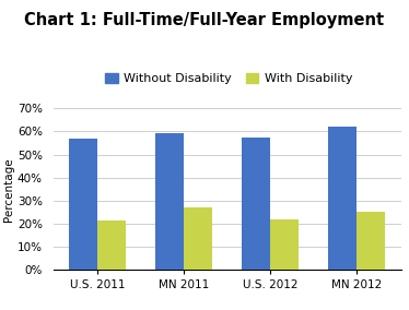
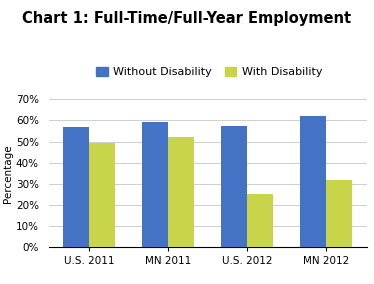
With Disability/U.S. 2011: 21.5% -> 49.5%
With Disability/MN 2011: 27.0% -> 52.0%
With Disability/U.S. 2012: 22.0% -> 25.0%
With Disability/MN 2012: 25.0% -> 32.0%
